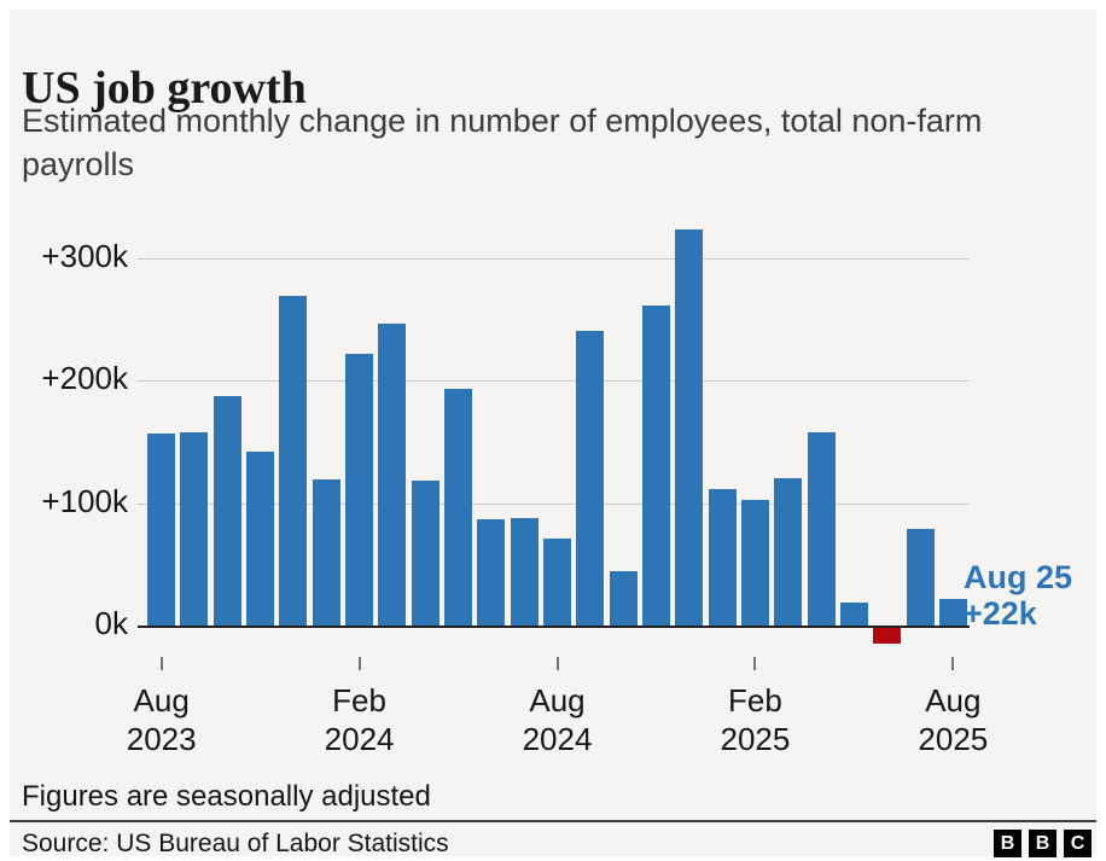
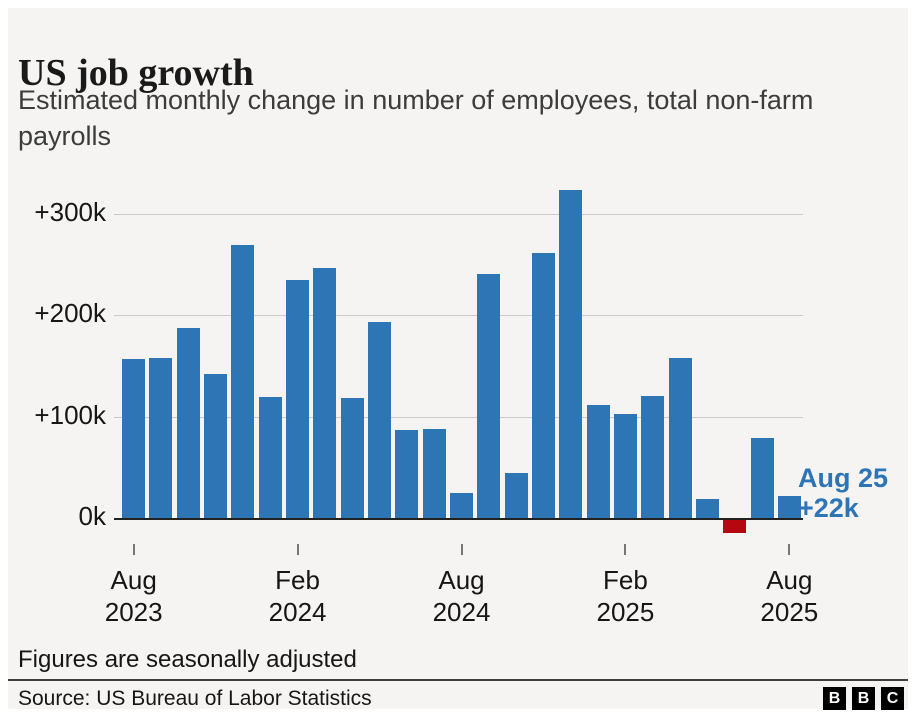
Feb 2024: 222k -> 234k
Aug 2024: 71k -> 25k
